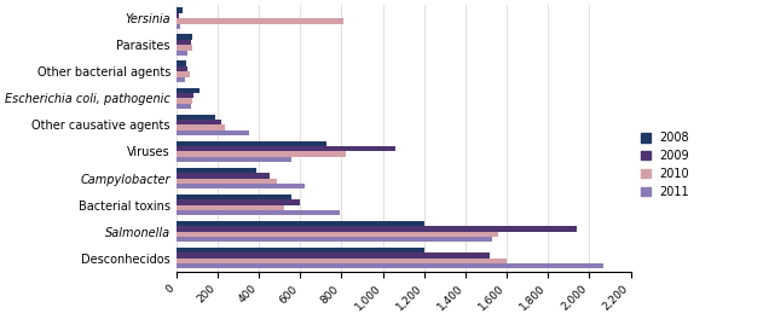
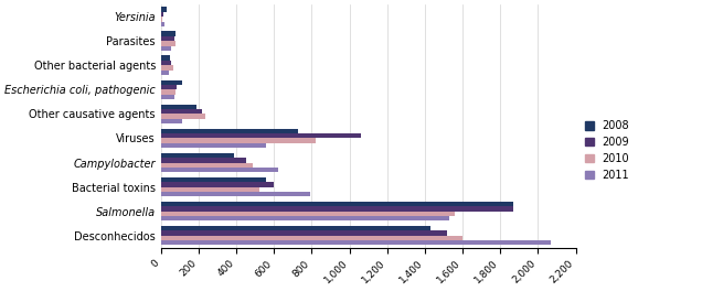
2010/Yersinia: 810 -> 10
2011/Other causative agents: 350 -> 120
2008/Salmonella: 1,200 -> 1,870
2009/Salmonella: 1,940 -> 1,870
2008/Desconhecidos: 1,200 -> 1,430
